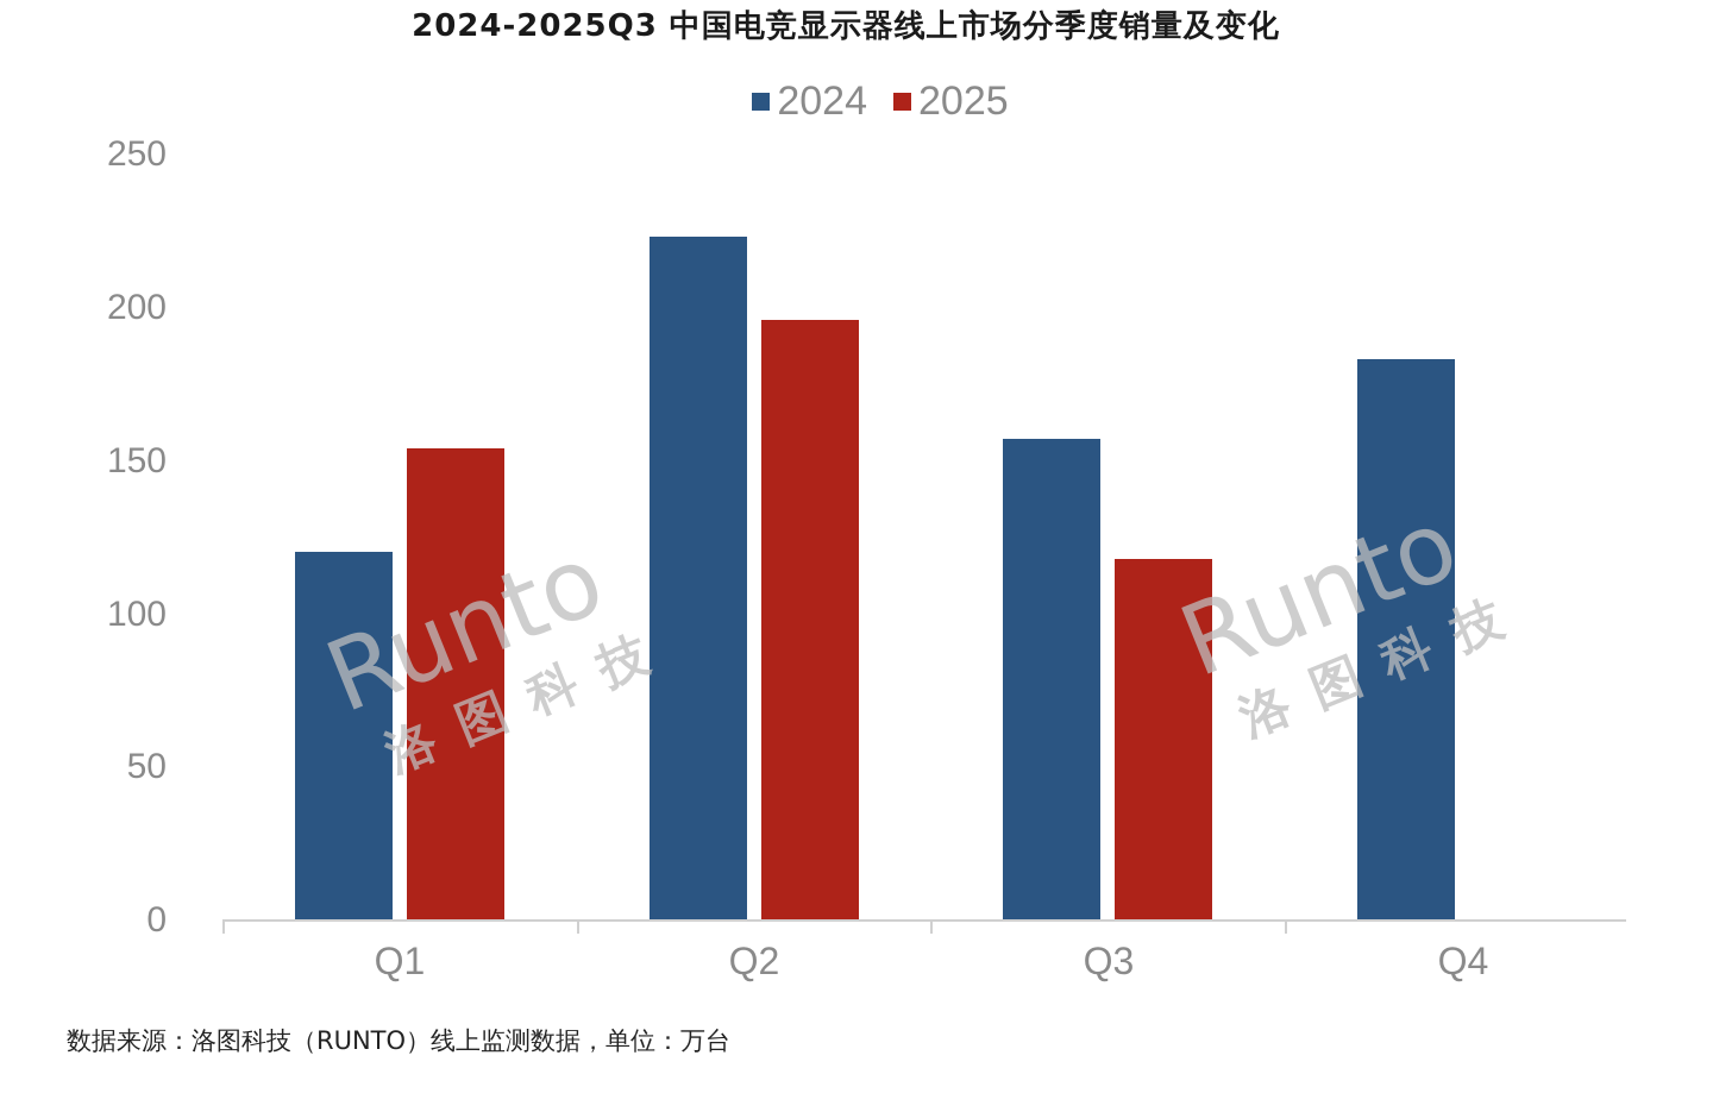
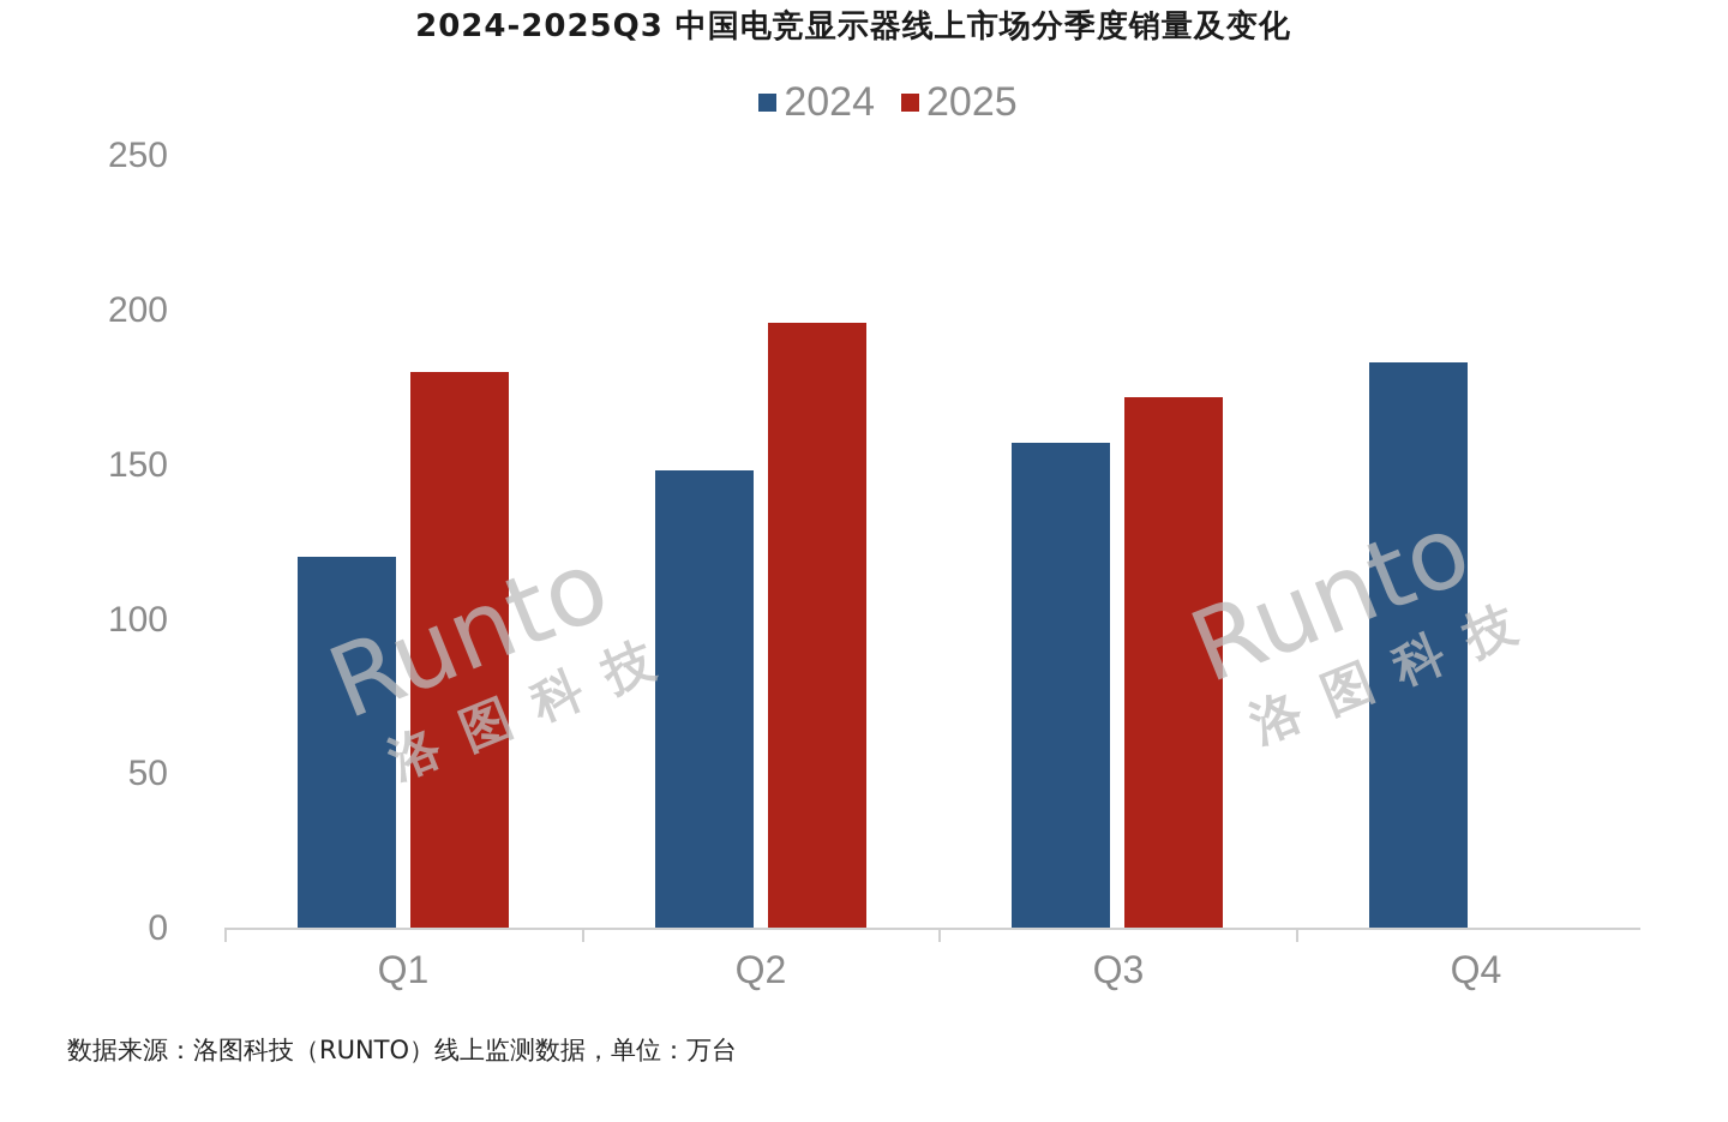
2025/Q1: 154 -> 180
2024/Q2: 223 -> 148
2025/Q3: 118 -> 172
